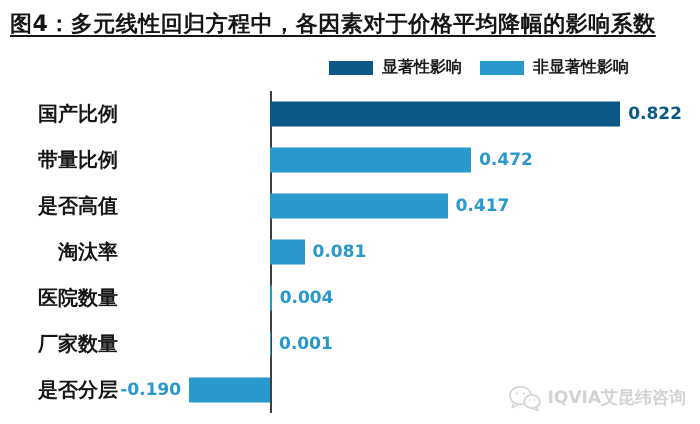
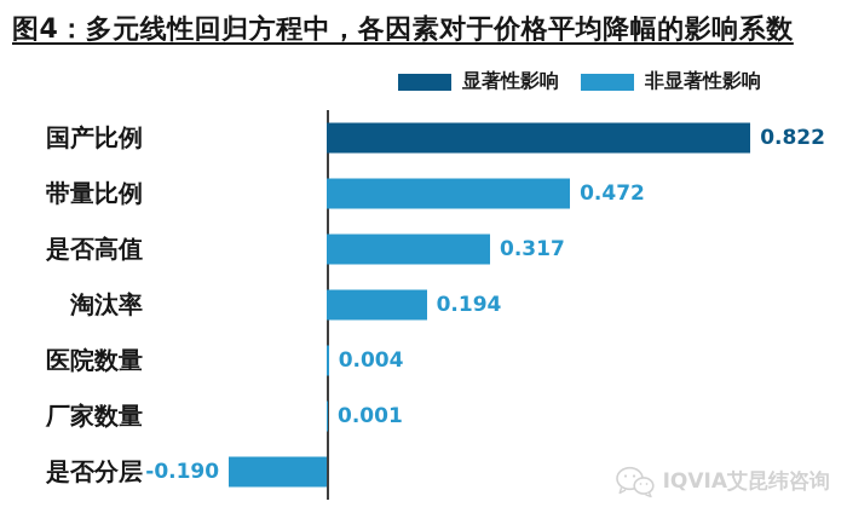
是否高值: 0.417 -> 0.317
淘汰率: 0.081 -> 0.194
